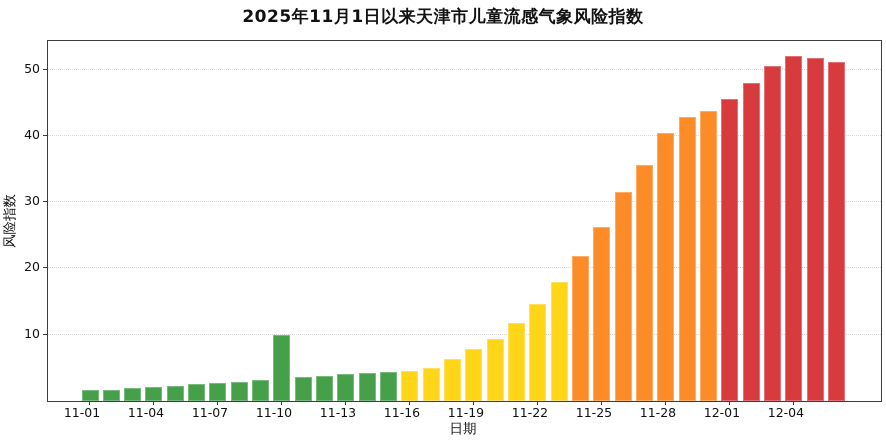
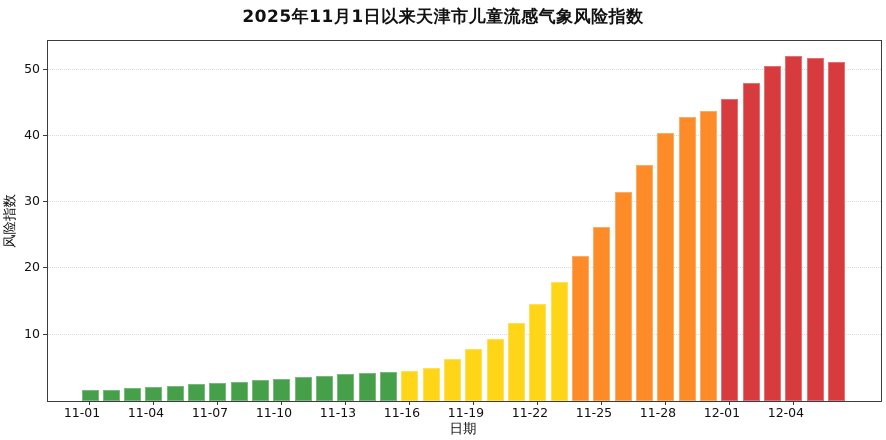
11-10: 10 -> 3
